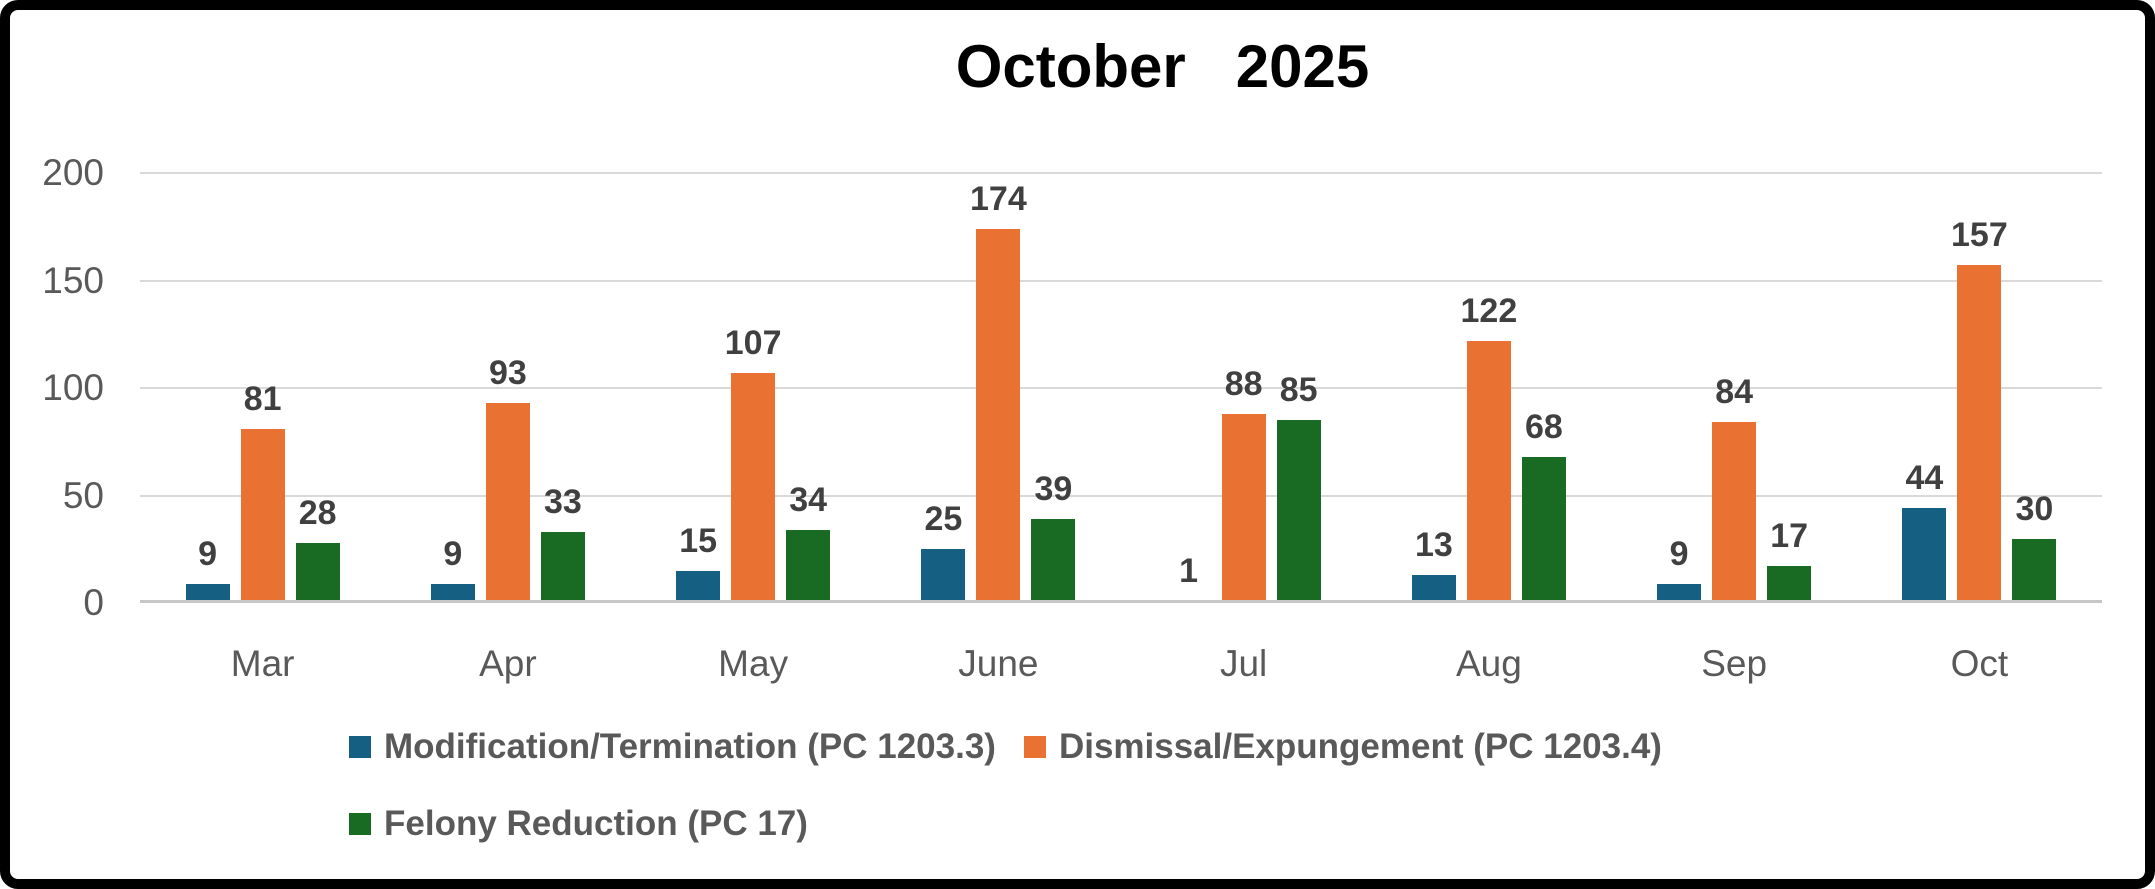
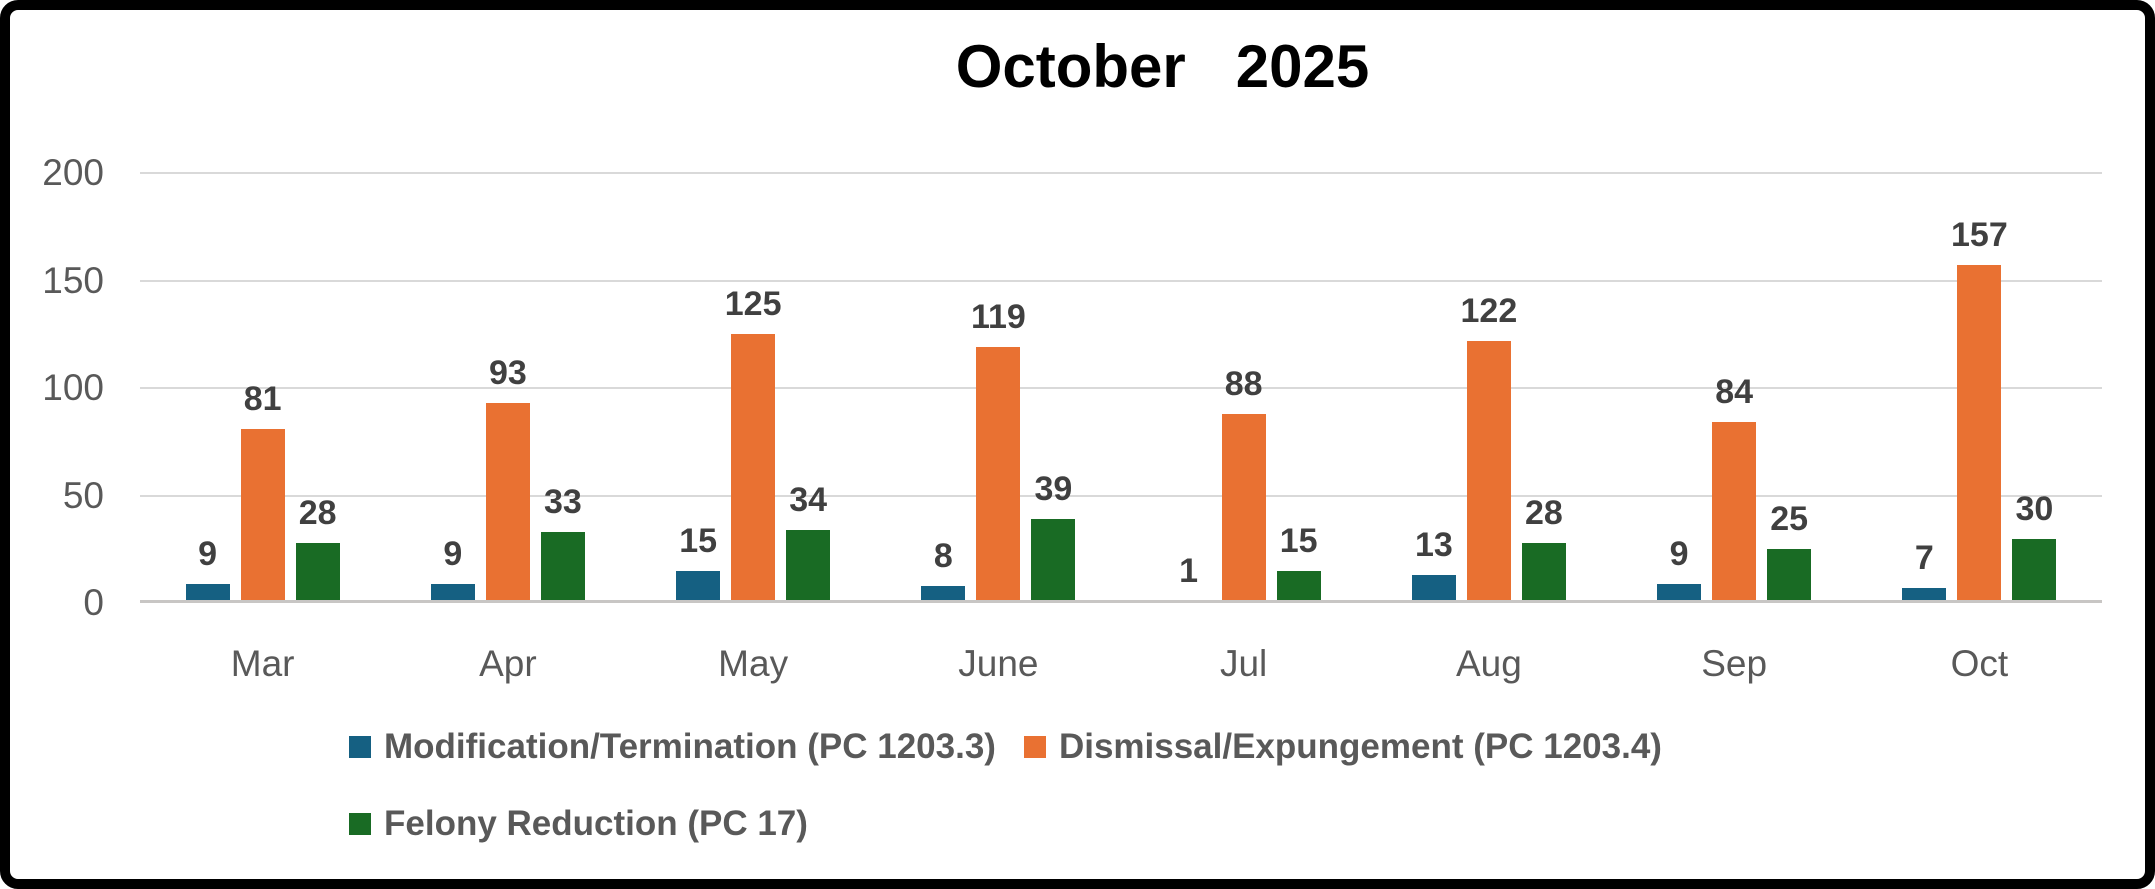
Dismissal/Expungement (PC 1203.4)/May: 107 -> 125
Modification/Termination (PC 1203.3)/June: 25 -> 8
Dismissal/Expungement (PC 1203.4)/June: 174 -> 119
Felony Reduction (PC 17)/Jul: 85 -> 15
Felony Reduction (PC 17)/Aug: 68 -> 28
Felony Reduction (PC 17)/Sep: 17 -> 25
Modification/Termination (PC 1203.3)/Oct: 44 -> 7
